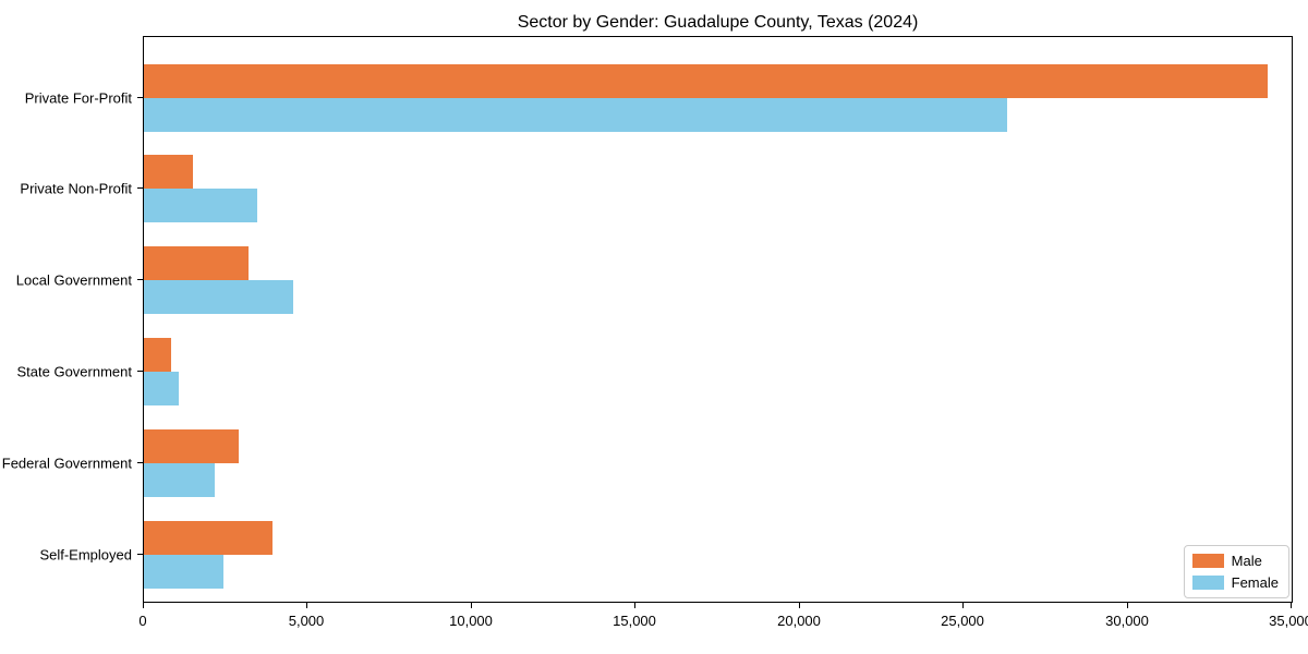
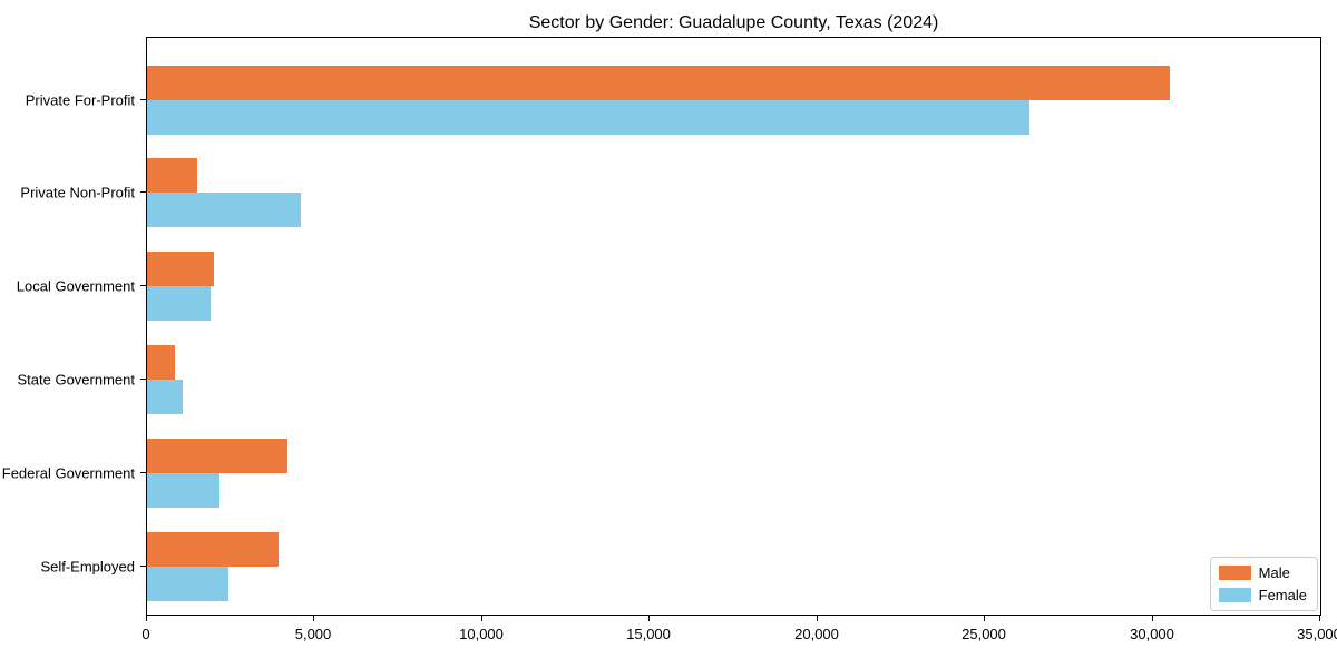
Male/Private For-Profit: 34300 -> 30500
Female/Private Non-Profit: 3500 -> 4600
Male/Local Government: 3200 -> 2000
Female/Local Government: 4600 -> 1900
Male/Federal Government: 2900 -> 4200
